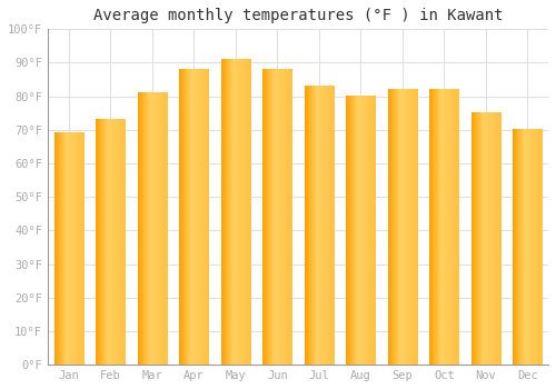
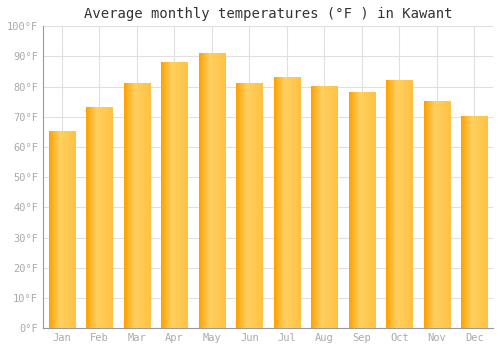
Jan: 69°F -> 65°F
Jun: 88°F -> 81°F
Sep: 82°F -> 78°F
